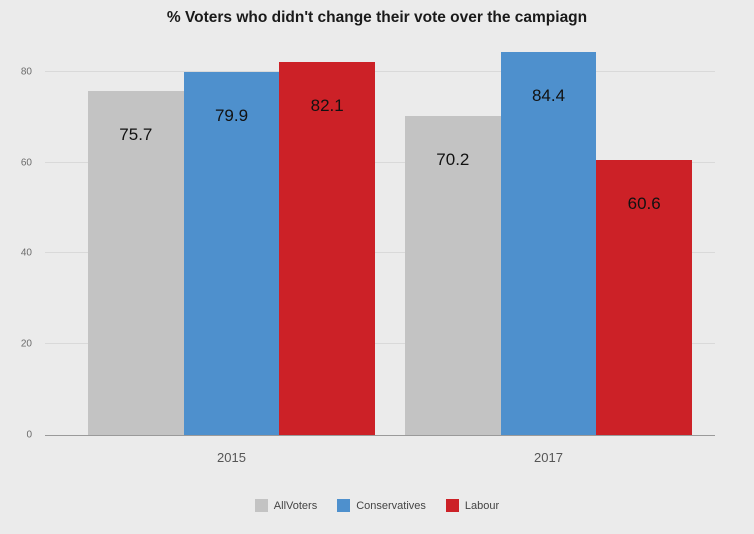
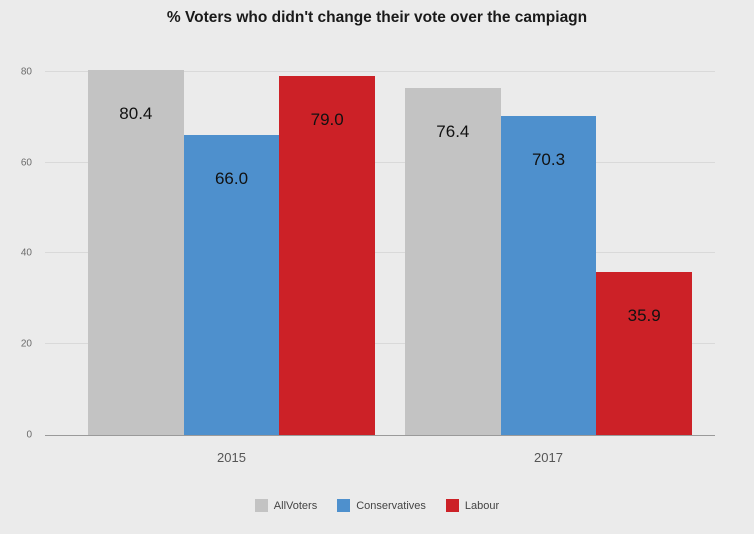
AllVoters/2015: 75.7 -> 80.4
Conservatives/2015: 79.9 -> 66.0
Labour/2015: 82.1 -> 79.0
AllVoters/2017: 70.2 -> 76.4
Conservatives/2017: 84.4 -> 70.3
Labour/2017: 60.6 -> 35.9
